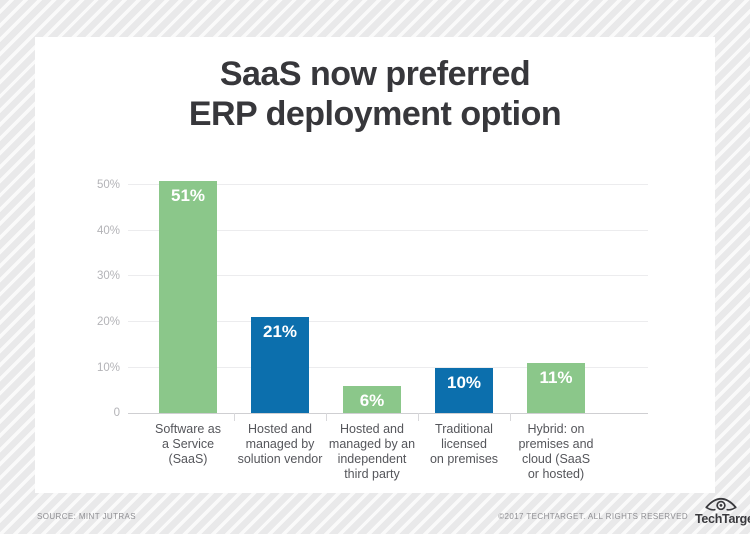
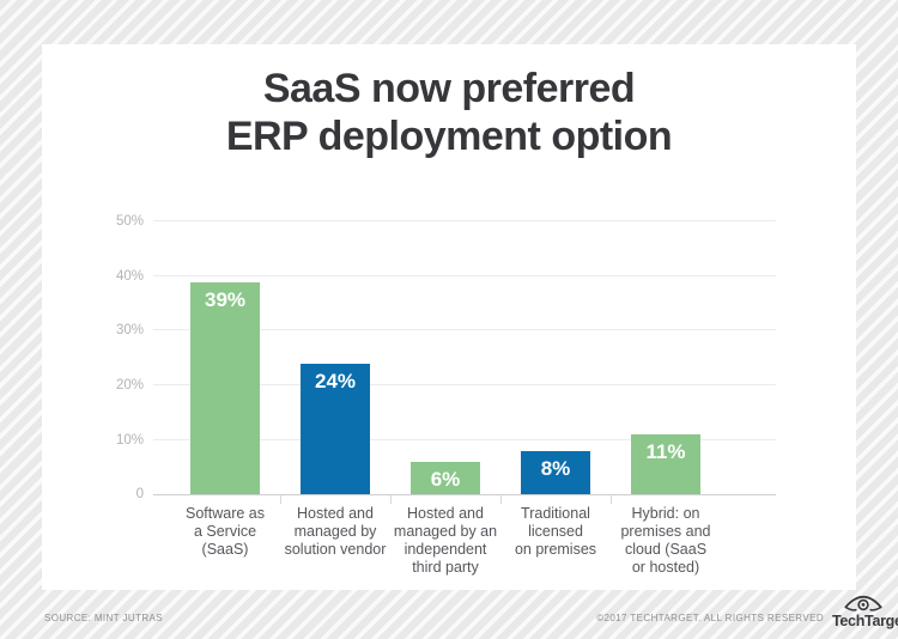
Software as a Service (SaaS): 51% -> 39%
Hosted and managed by solution vendor: 21% -> 24%
Traditional licensed on premises: 10% -> 8%
